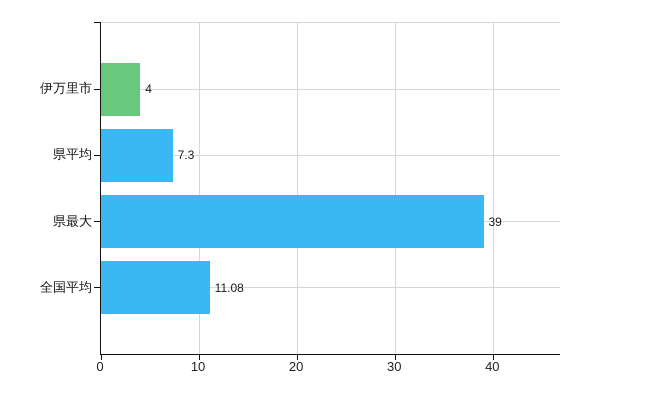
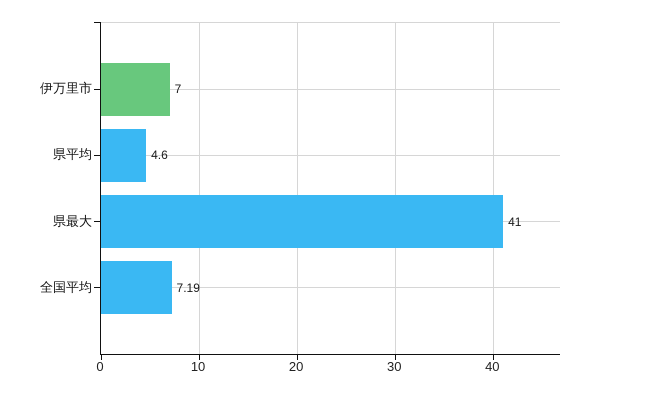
伊万里市: 4 -> 7
県平均: 7.3 -> 4.6
県最大: 39 -> 41
全国平均: 11.08 -> 7.19
